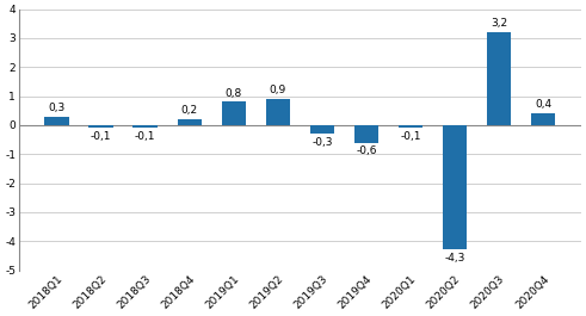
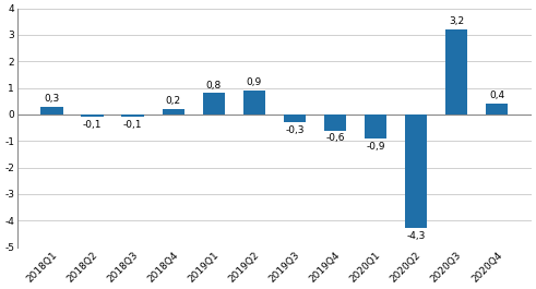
2020Q1: -0,1 -> -0,9
